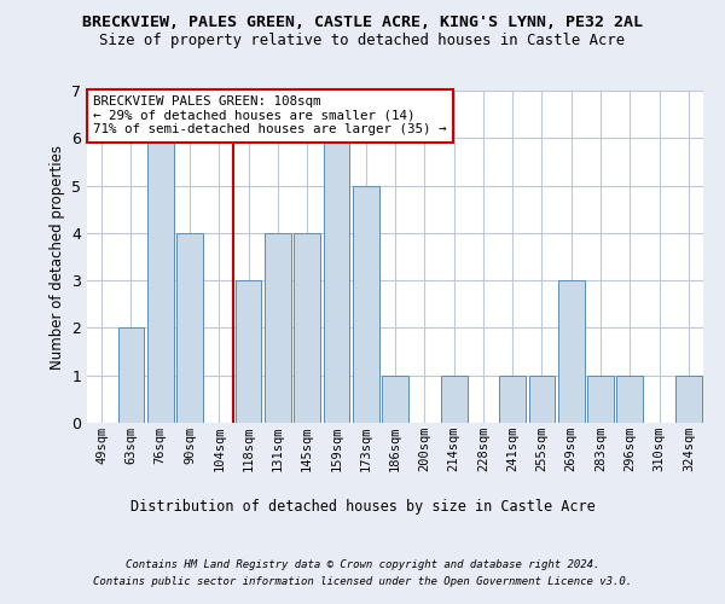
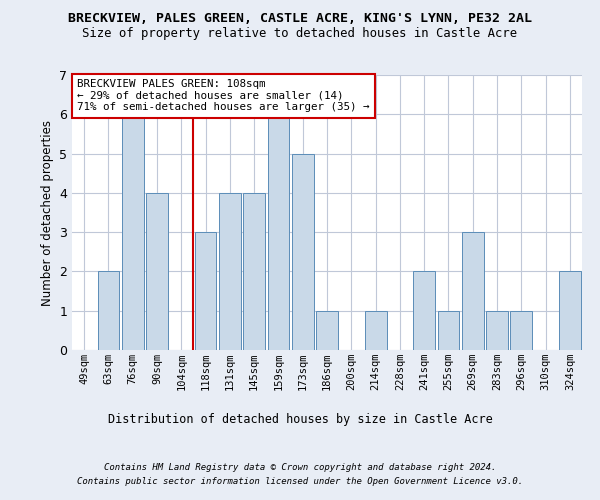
241sqm: 1 -> 2
324sqm: 1 -> 2
